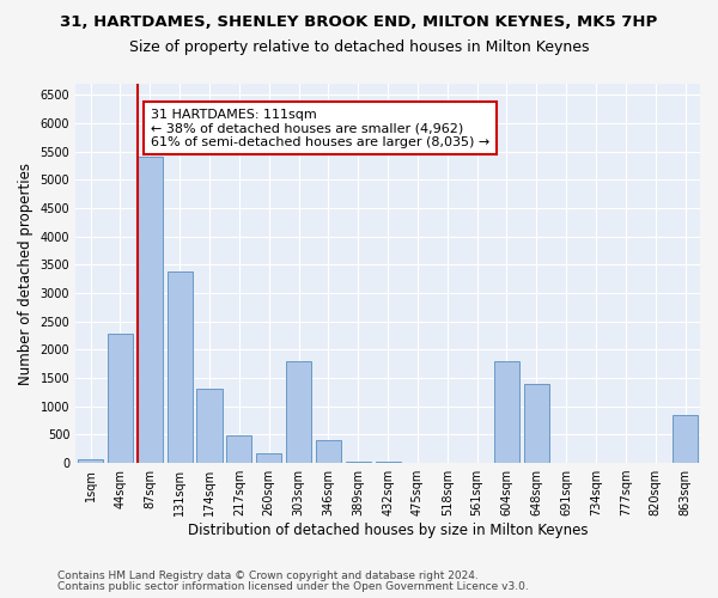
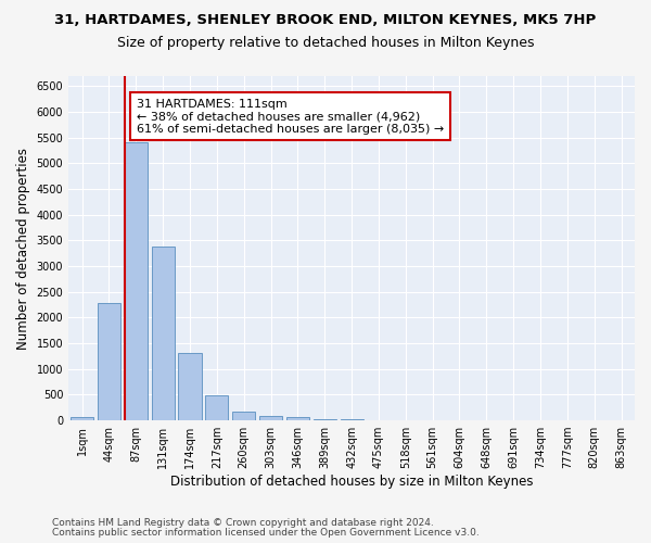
303sqm: 1800 -> 90
346sqm: 400 -> 60
604sqm: 1800 -> 0
648sqm: 1400 -> 0
863sqm: 850 -> 0
